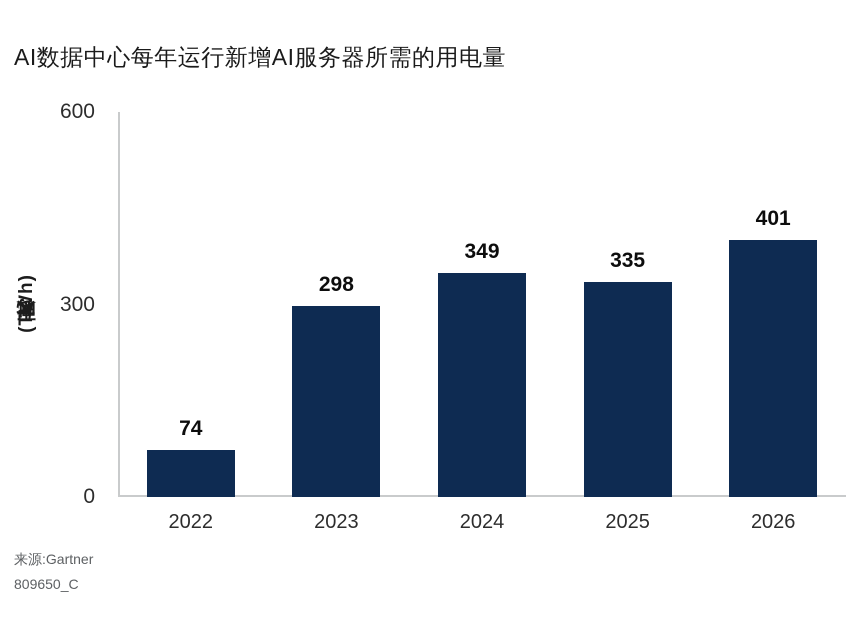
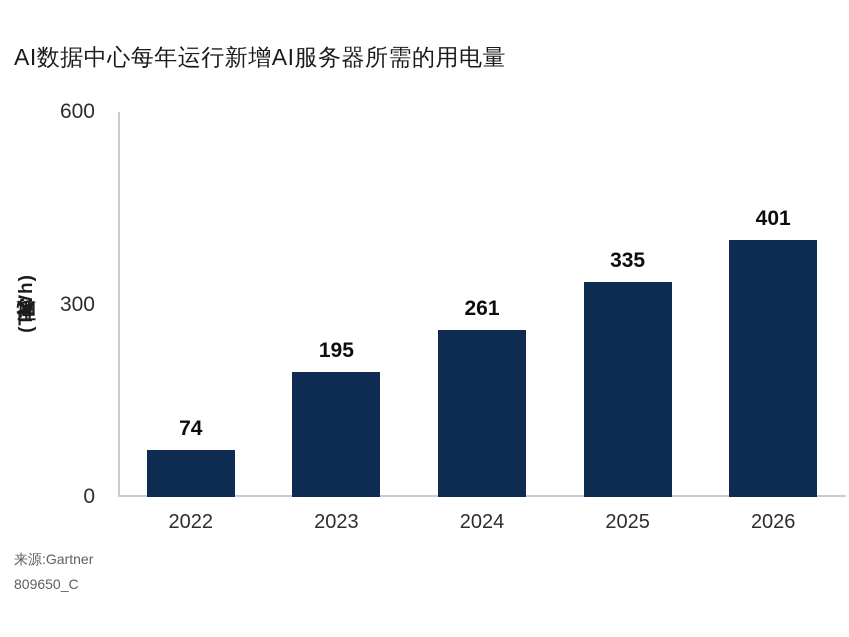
2023: 298 -> 195
2024: 349 -> 261
